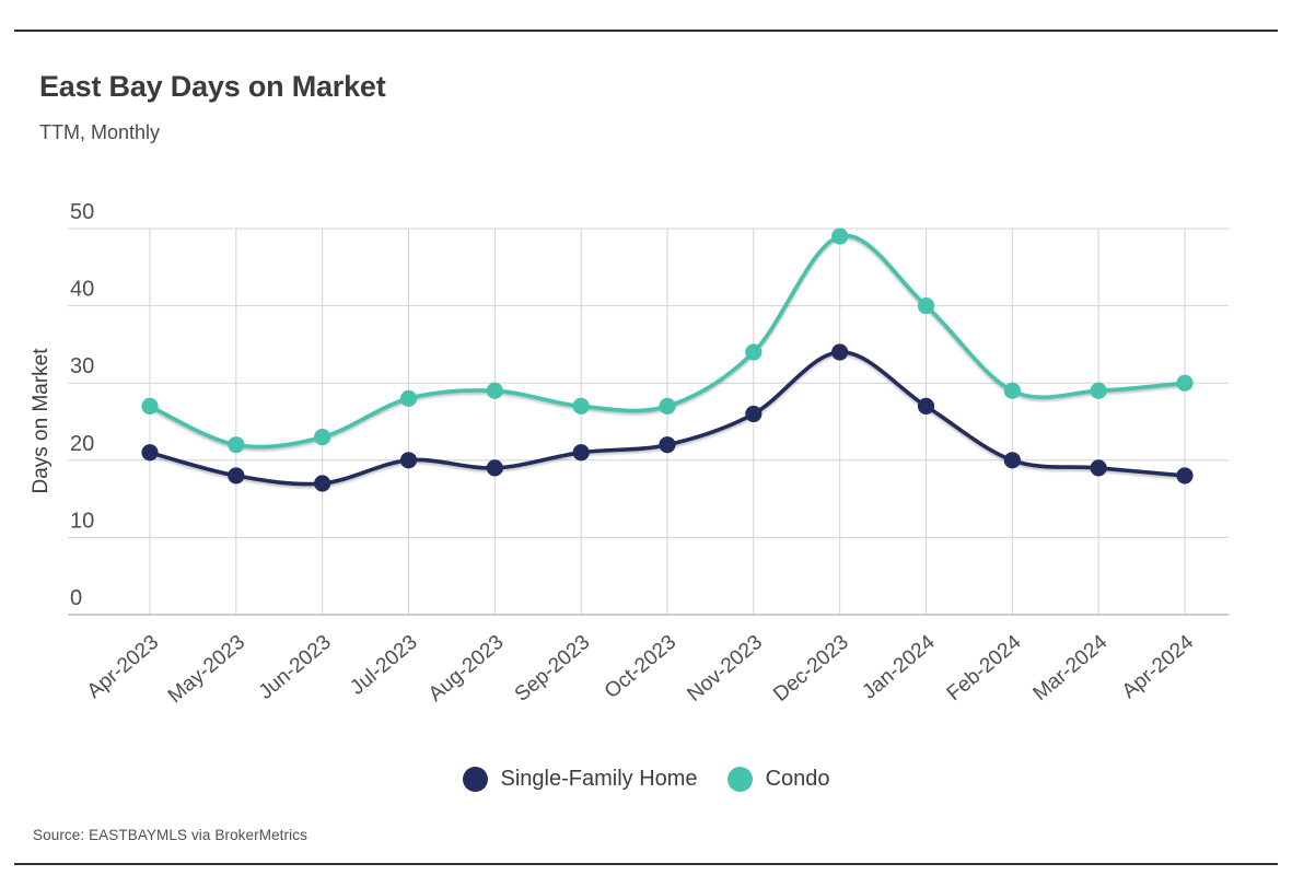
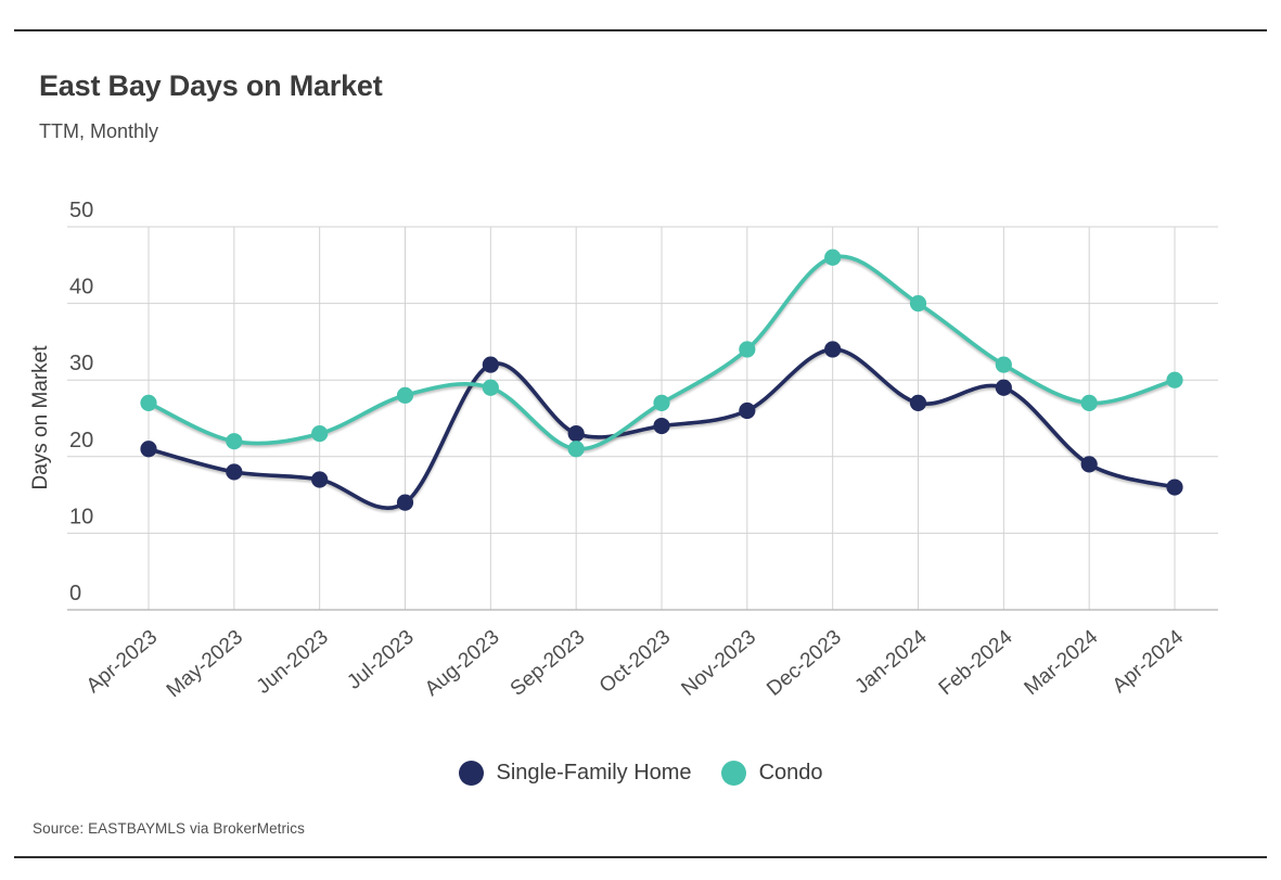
Single-Family Home/Jul-2023: 20 -> 14
Single-Family Home/Aug-2023: 19 -> 32
Single-Family Home/Sep-2023: 21 -> 23
Condo/Sep-2023: 27 -> 21
Single-Family Home/Oct-2023: 22 -> 24
Condo/Dec-2023: 49 -> 46
Single-Family Home/Feb-2024: 20 -> 29
Condo/Feb-2024: 29 -> 32
Condo/Mar-2024: 29 -> 27
Single-Family Home/Apr-2024: 18 -> 16
